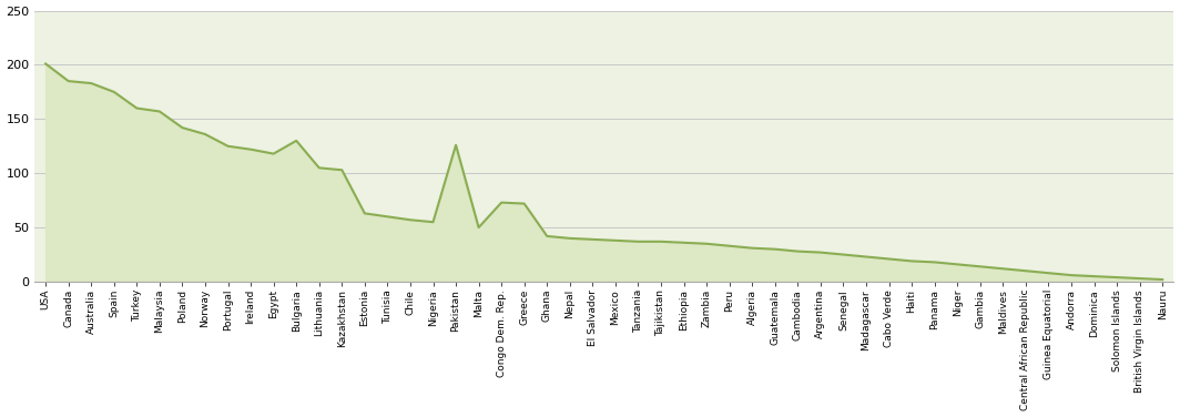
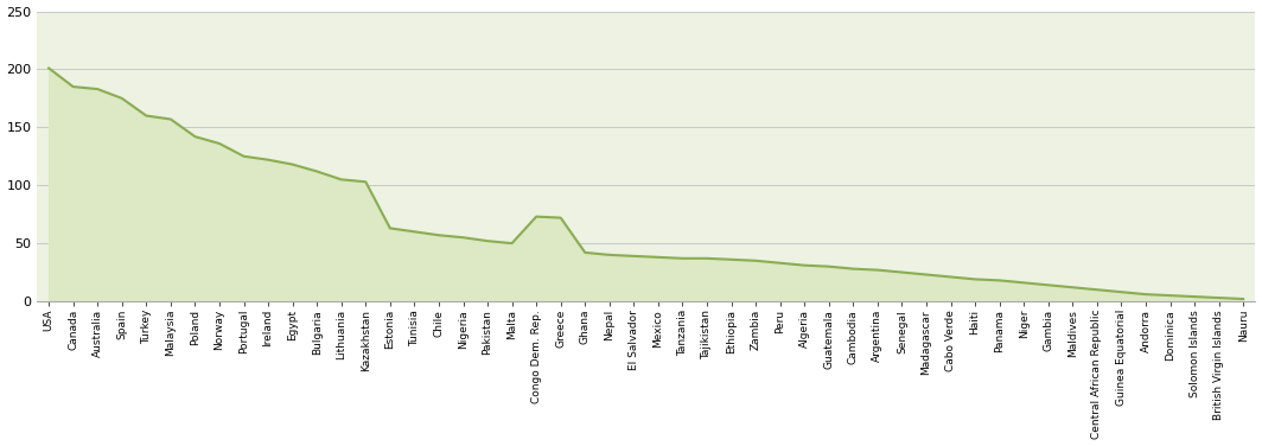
Bulgaria: 130 -> 112
Pakistan: 126 -> 52
